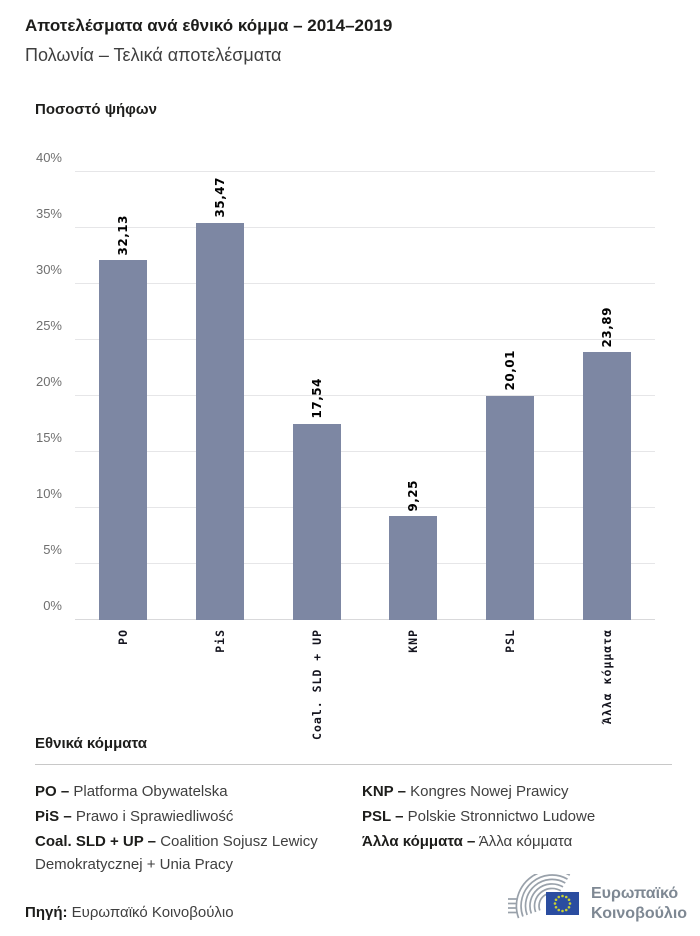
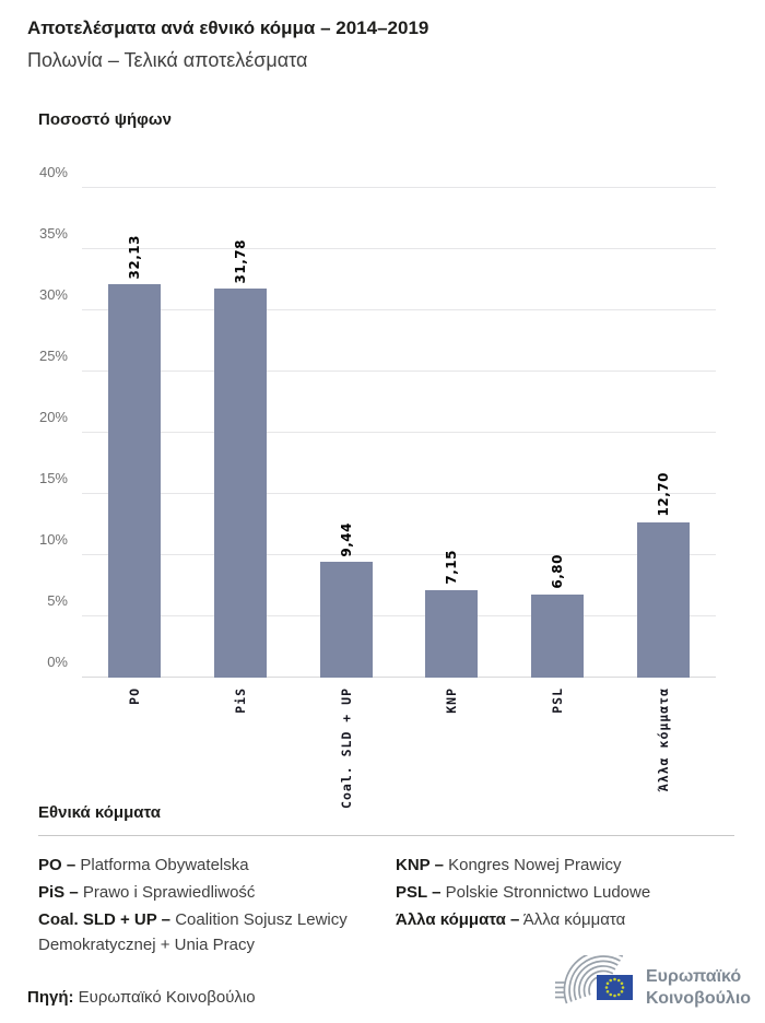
PiS: 35,47 -> 31,78
Coal. SLD + UP: 17,54 -> 9,44
KNP: 9,25 -> 7,15
PSL: 20,01 -> 6,80
Άλλα κόμματα: 23,89 -> 12,70
